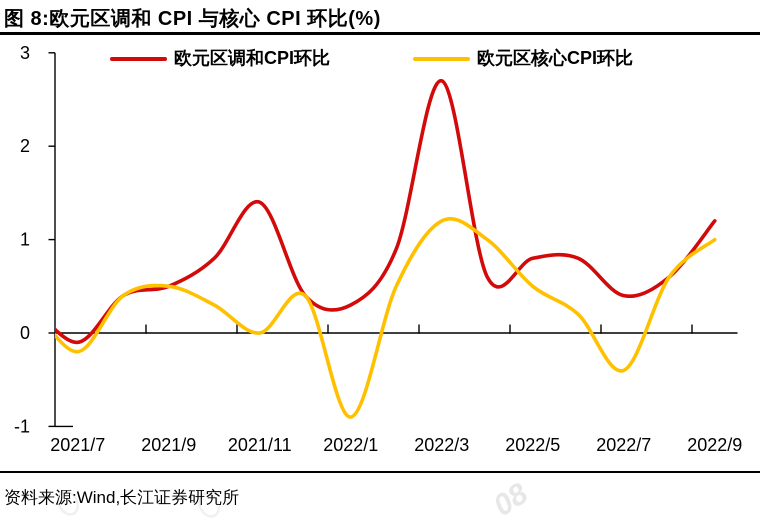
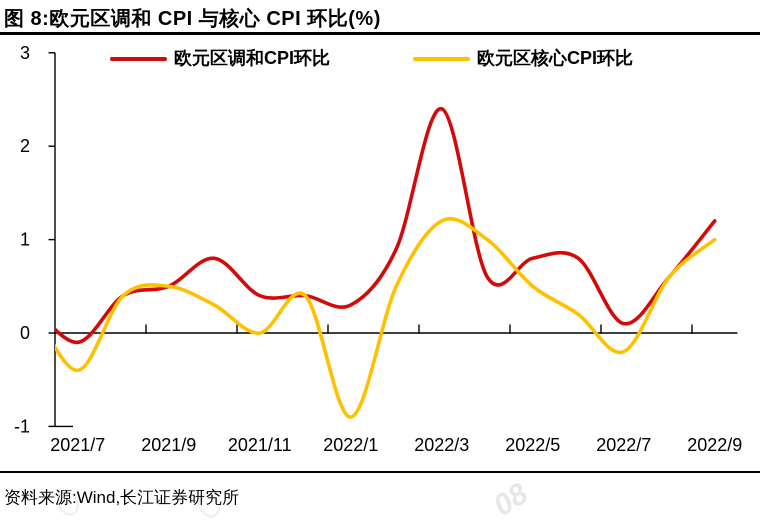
欧元区核心CPI环比/2021/7: -0.2 -> -0.4
欧元区调和CPI环比/2021/11: 1.4 -> 0.4
欧元区调和CPI环比/2022/3: 2.7 -> 2.4
欧元区调和CPI环比/2022/7: 0.4 -> 0.1
欧元区核心CPI环比/2022/7: -0.4 -> -0.2
